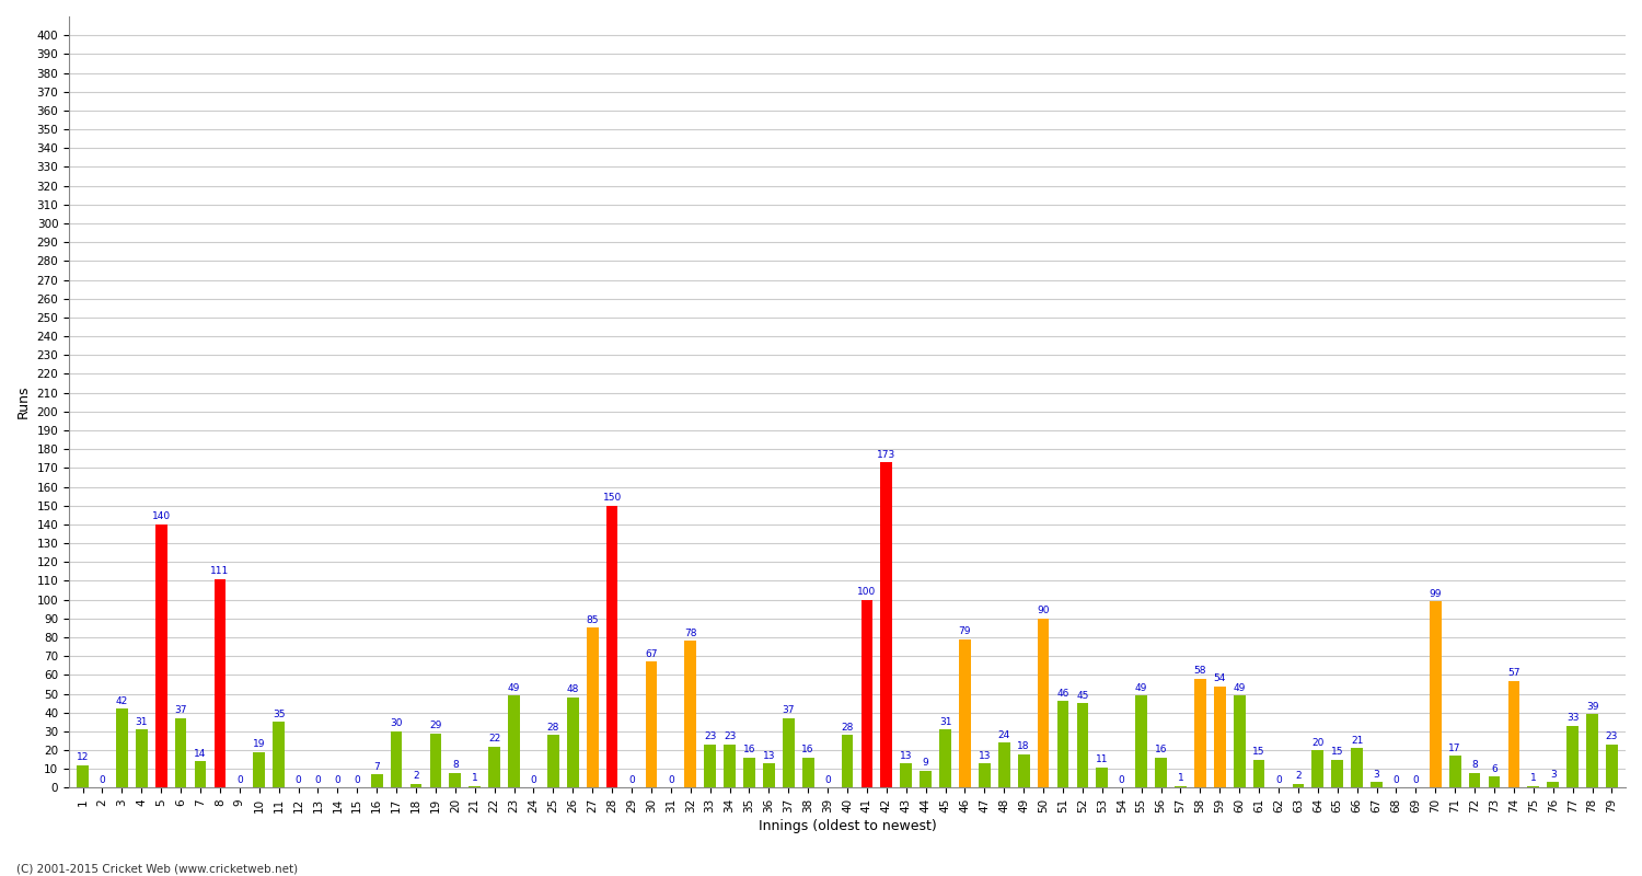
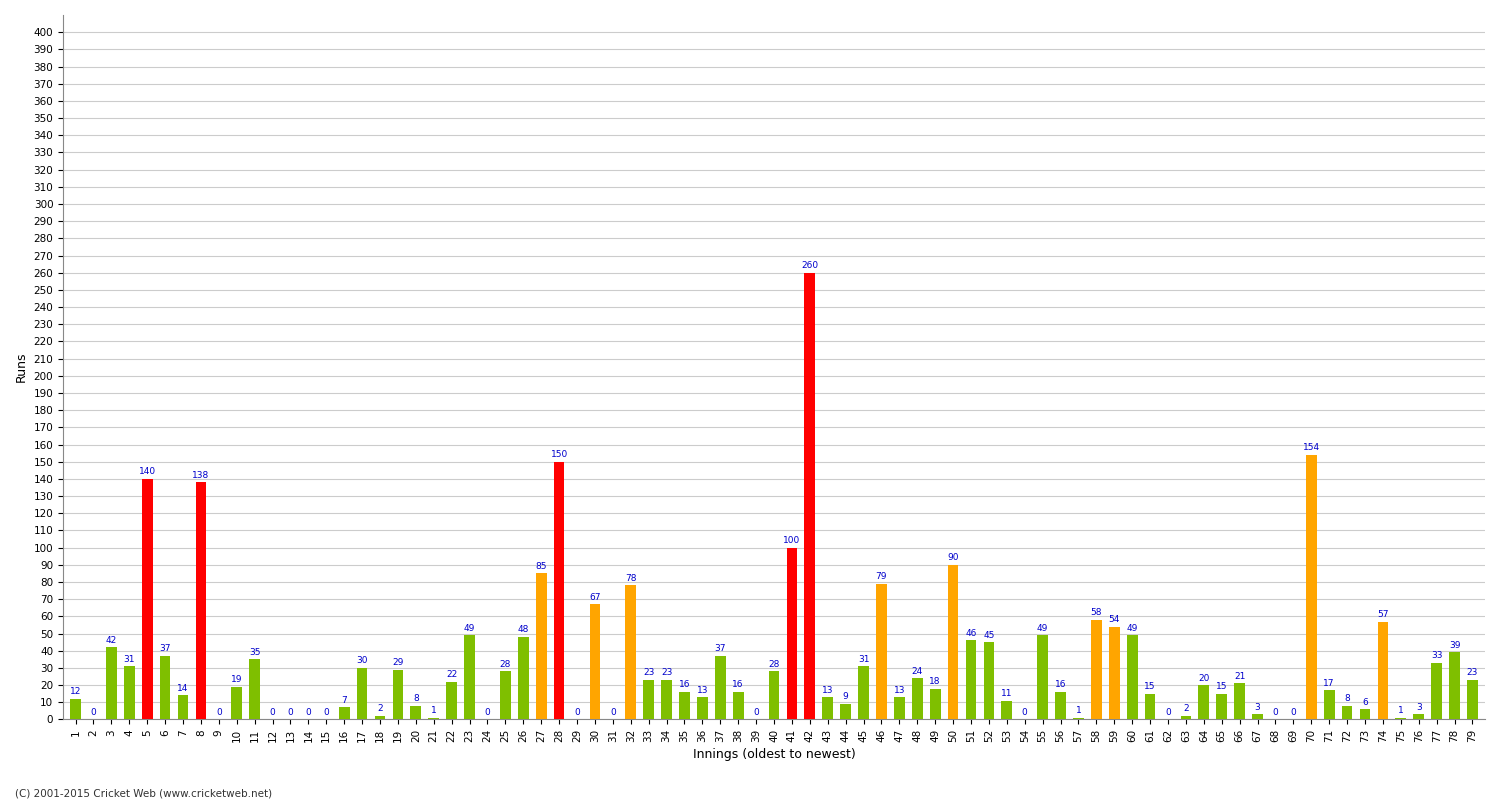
8: 111 -> 138
42: 173 -> 260
70: 99 -> 154
